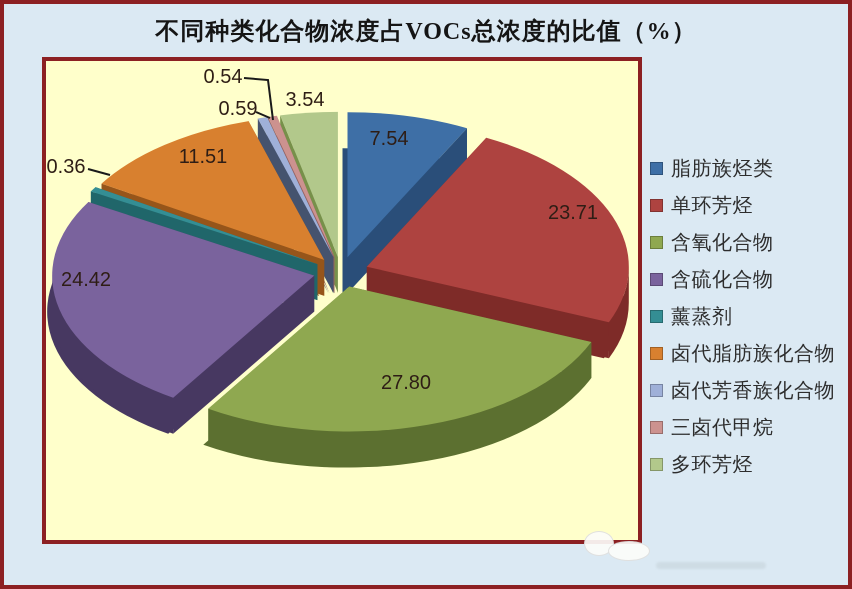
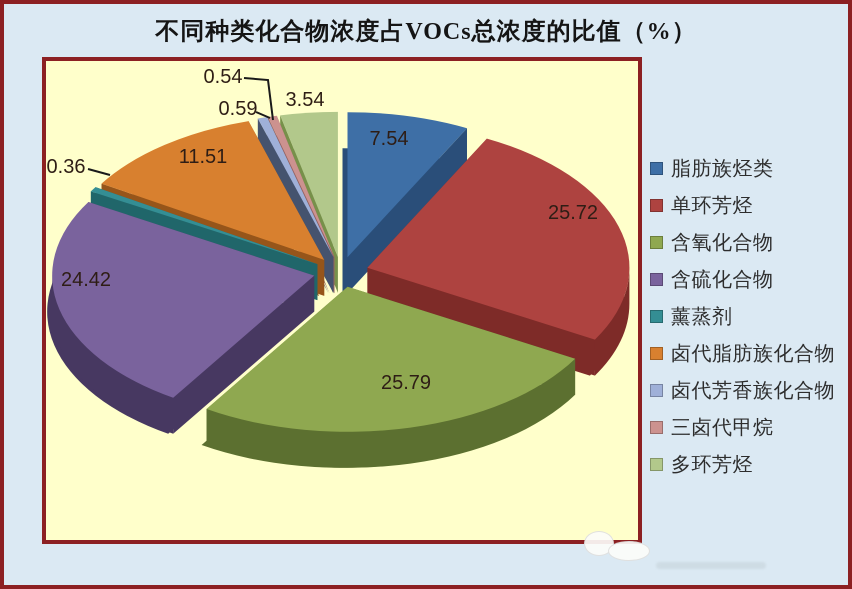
单环芳烃: 23.71 -> 25.72
含氧化合物: 27.80 -> 25.79
